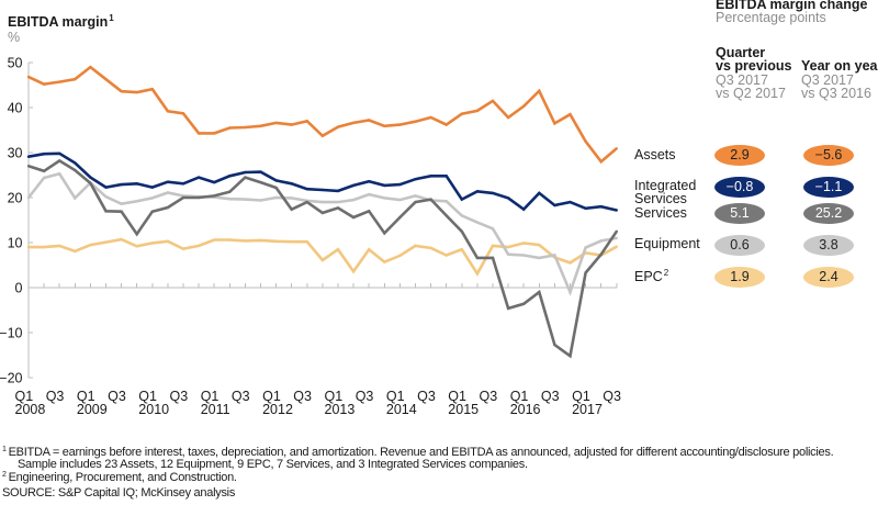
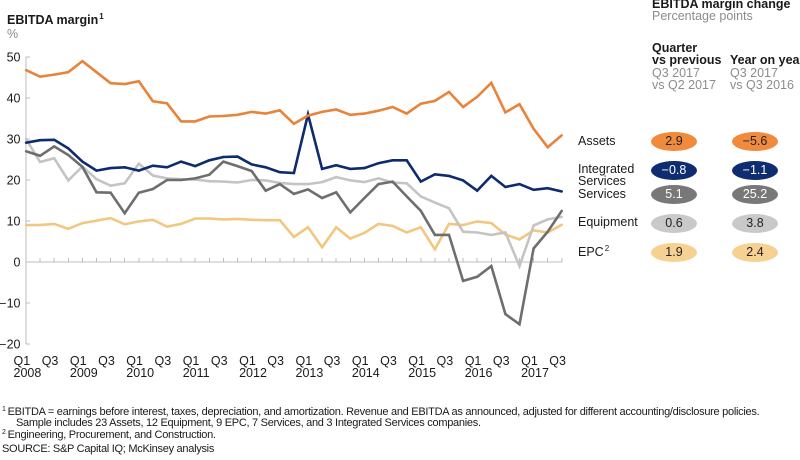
Equipment/Q1 2008: 20 -> 30
Equipment/Q1 2010: 20 -> 24
Integrated Services/Q1 2013: 22 -> 36
